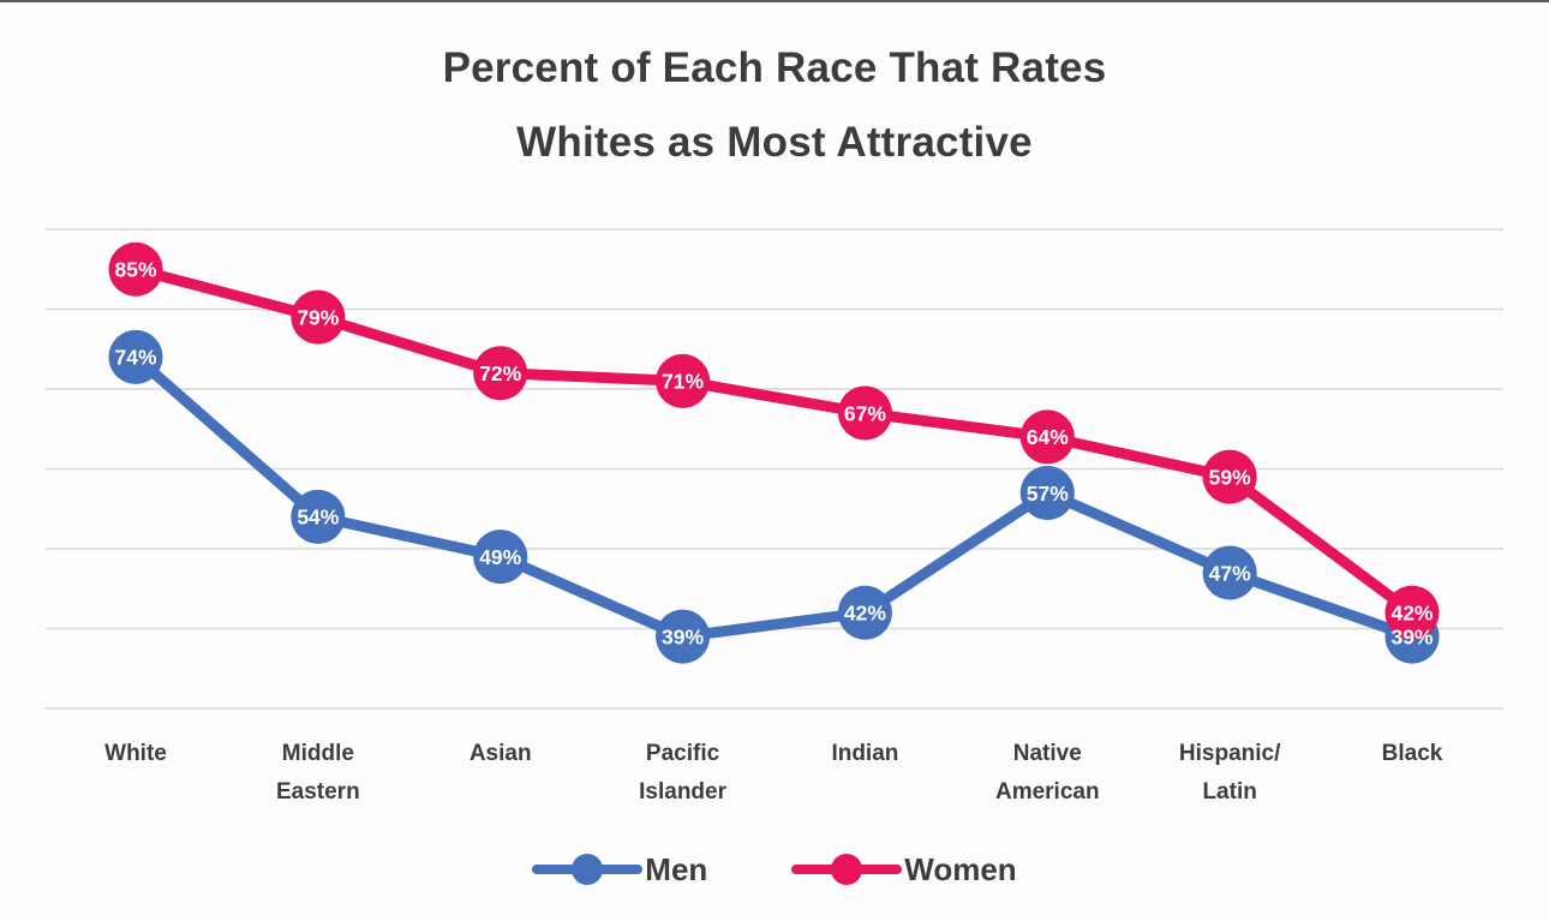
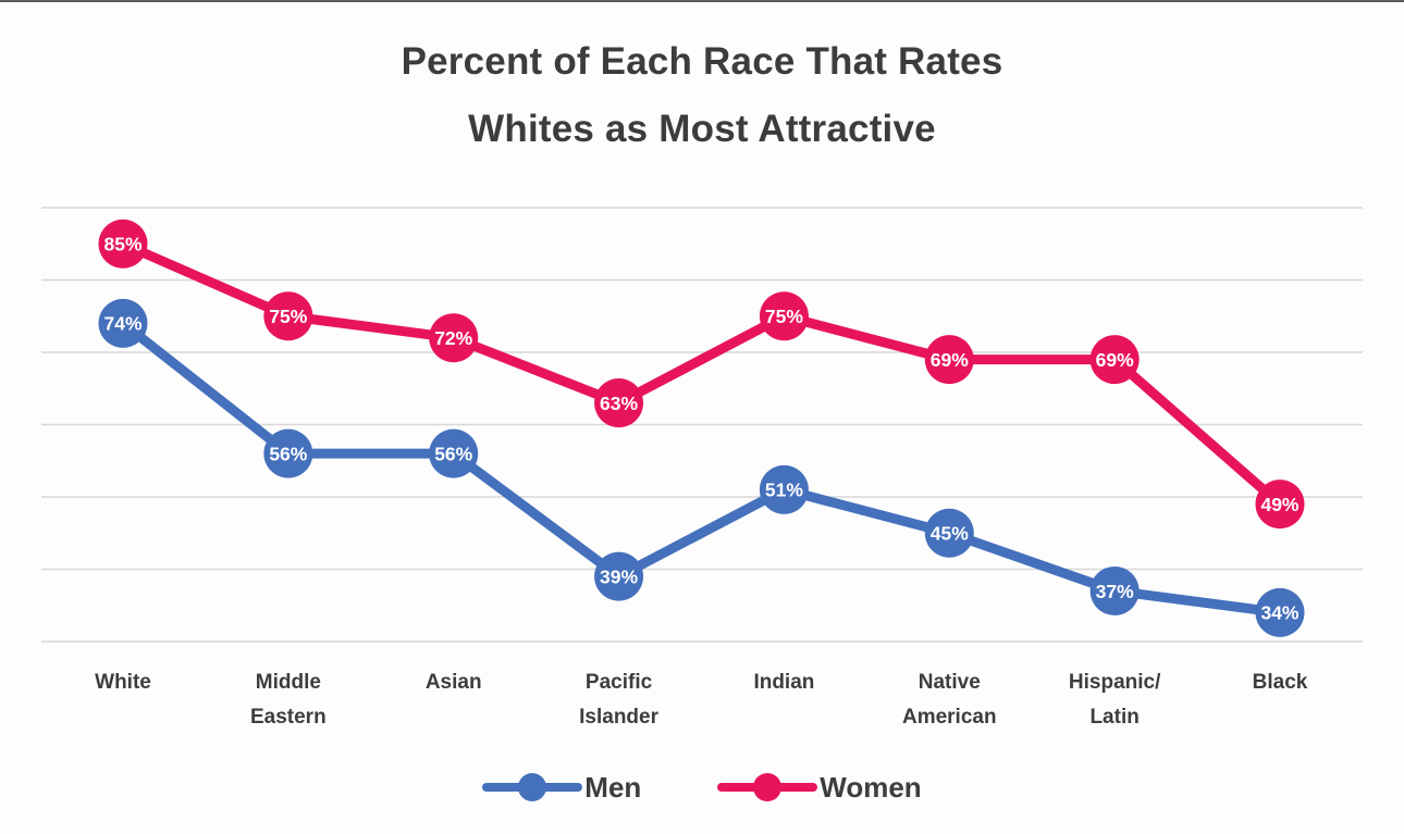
Men/Middle Eastern: 54% -> 56%
Women/Middle Eastern: 79% -> 75%
Men/Asian: 49% -> 56%
Women/Pacific Islander: 71% -> 63%
Men/Indian: 42% -> 51%
Women/Indian: 67% -> 75%
Men/Native American: 57% -> 45%
Women/Native American: 64% -> 69%
Men/Hispanic/ Latin: 47% -> 37%
Women/Hispanic/ Latin: 59% -> 69%
Men/Black: 39% -> 34%
Women/Black: 42% -> 49%
